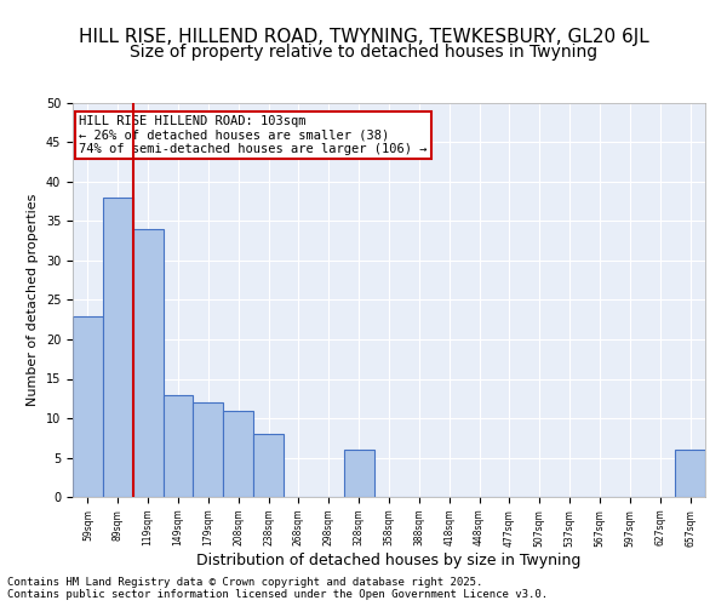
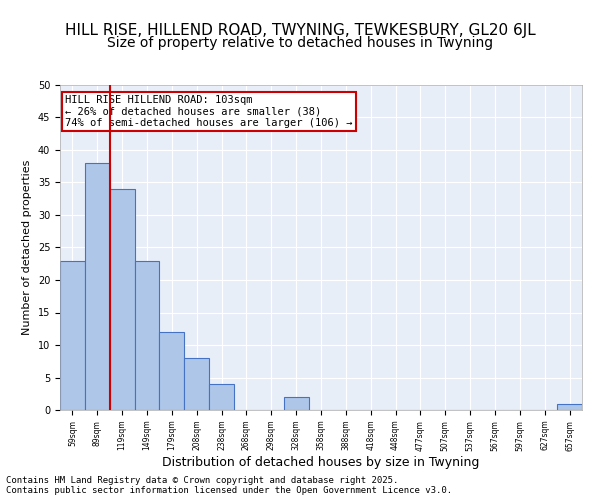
149sqm: 13 -> 23
208sqm: 11 -> 8
238sqm: 8 -> 4
328sqm: 6 -> 2
657sqm: 6 -> 1
